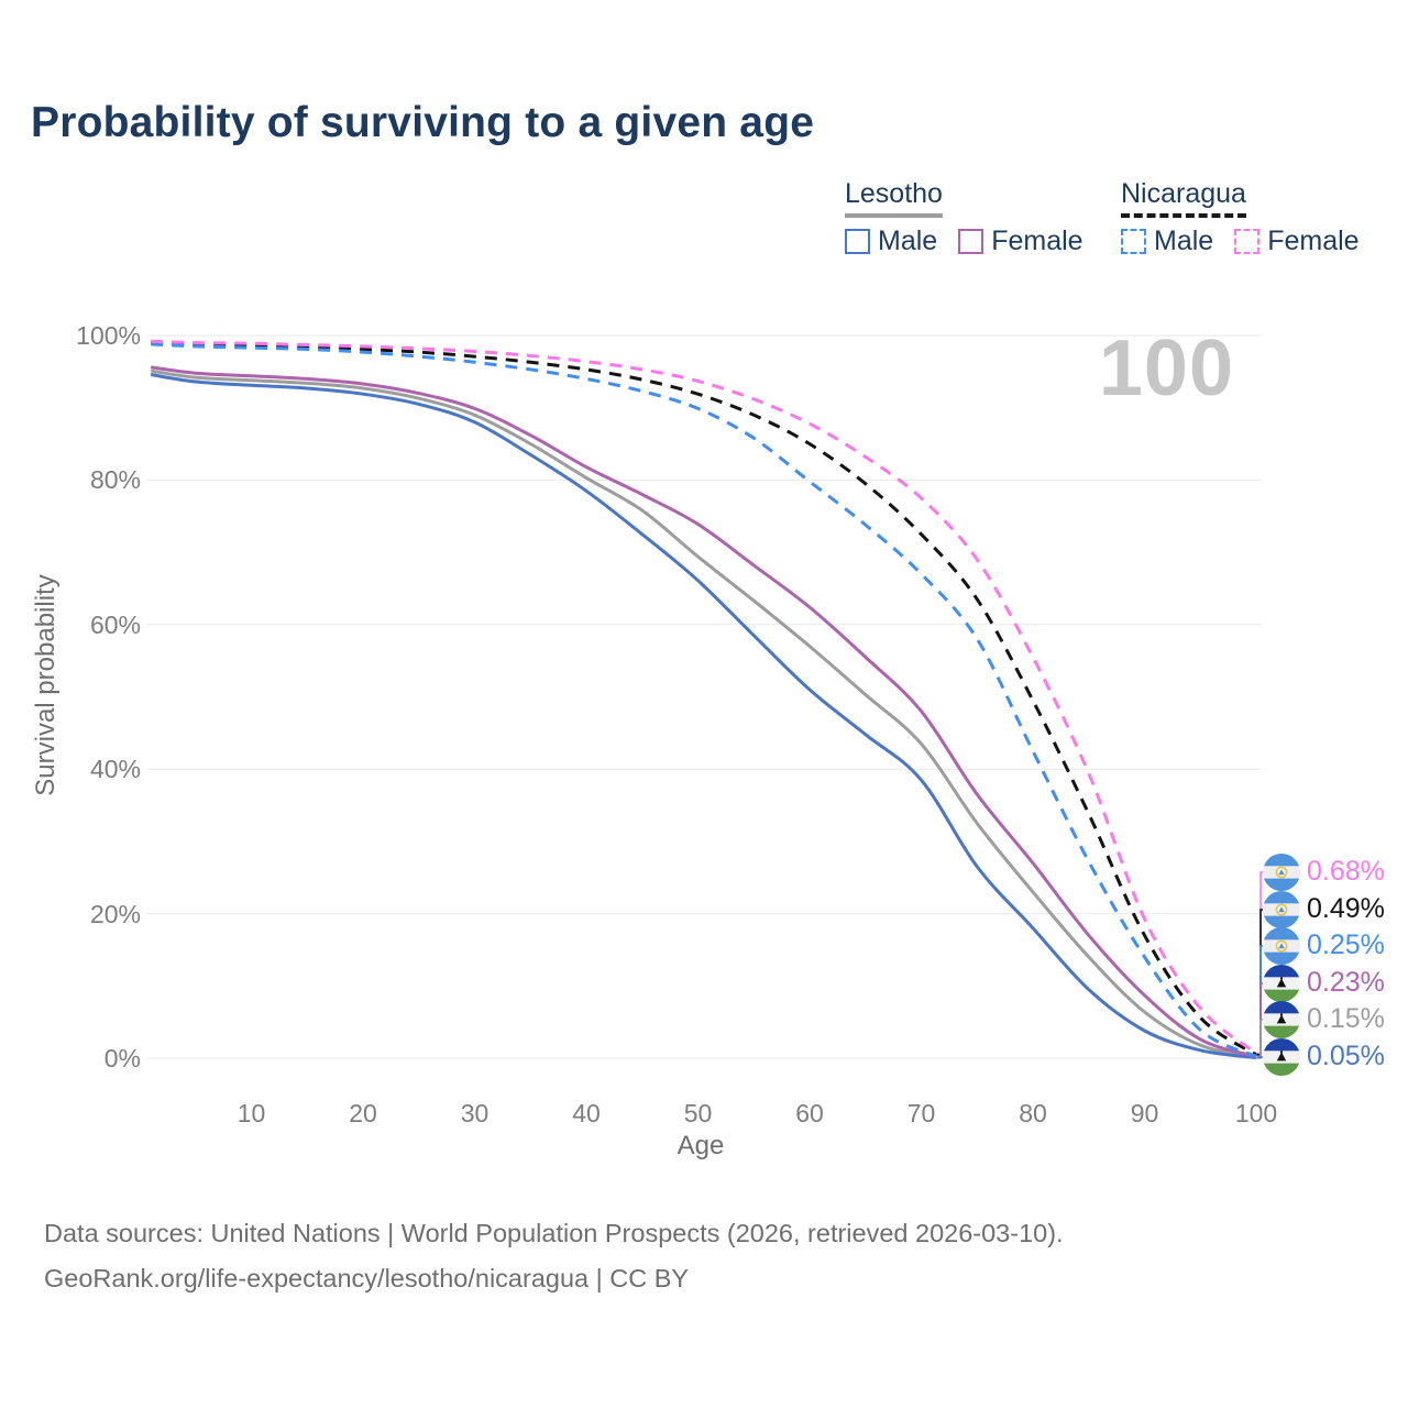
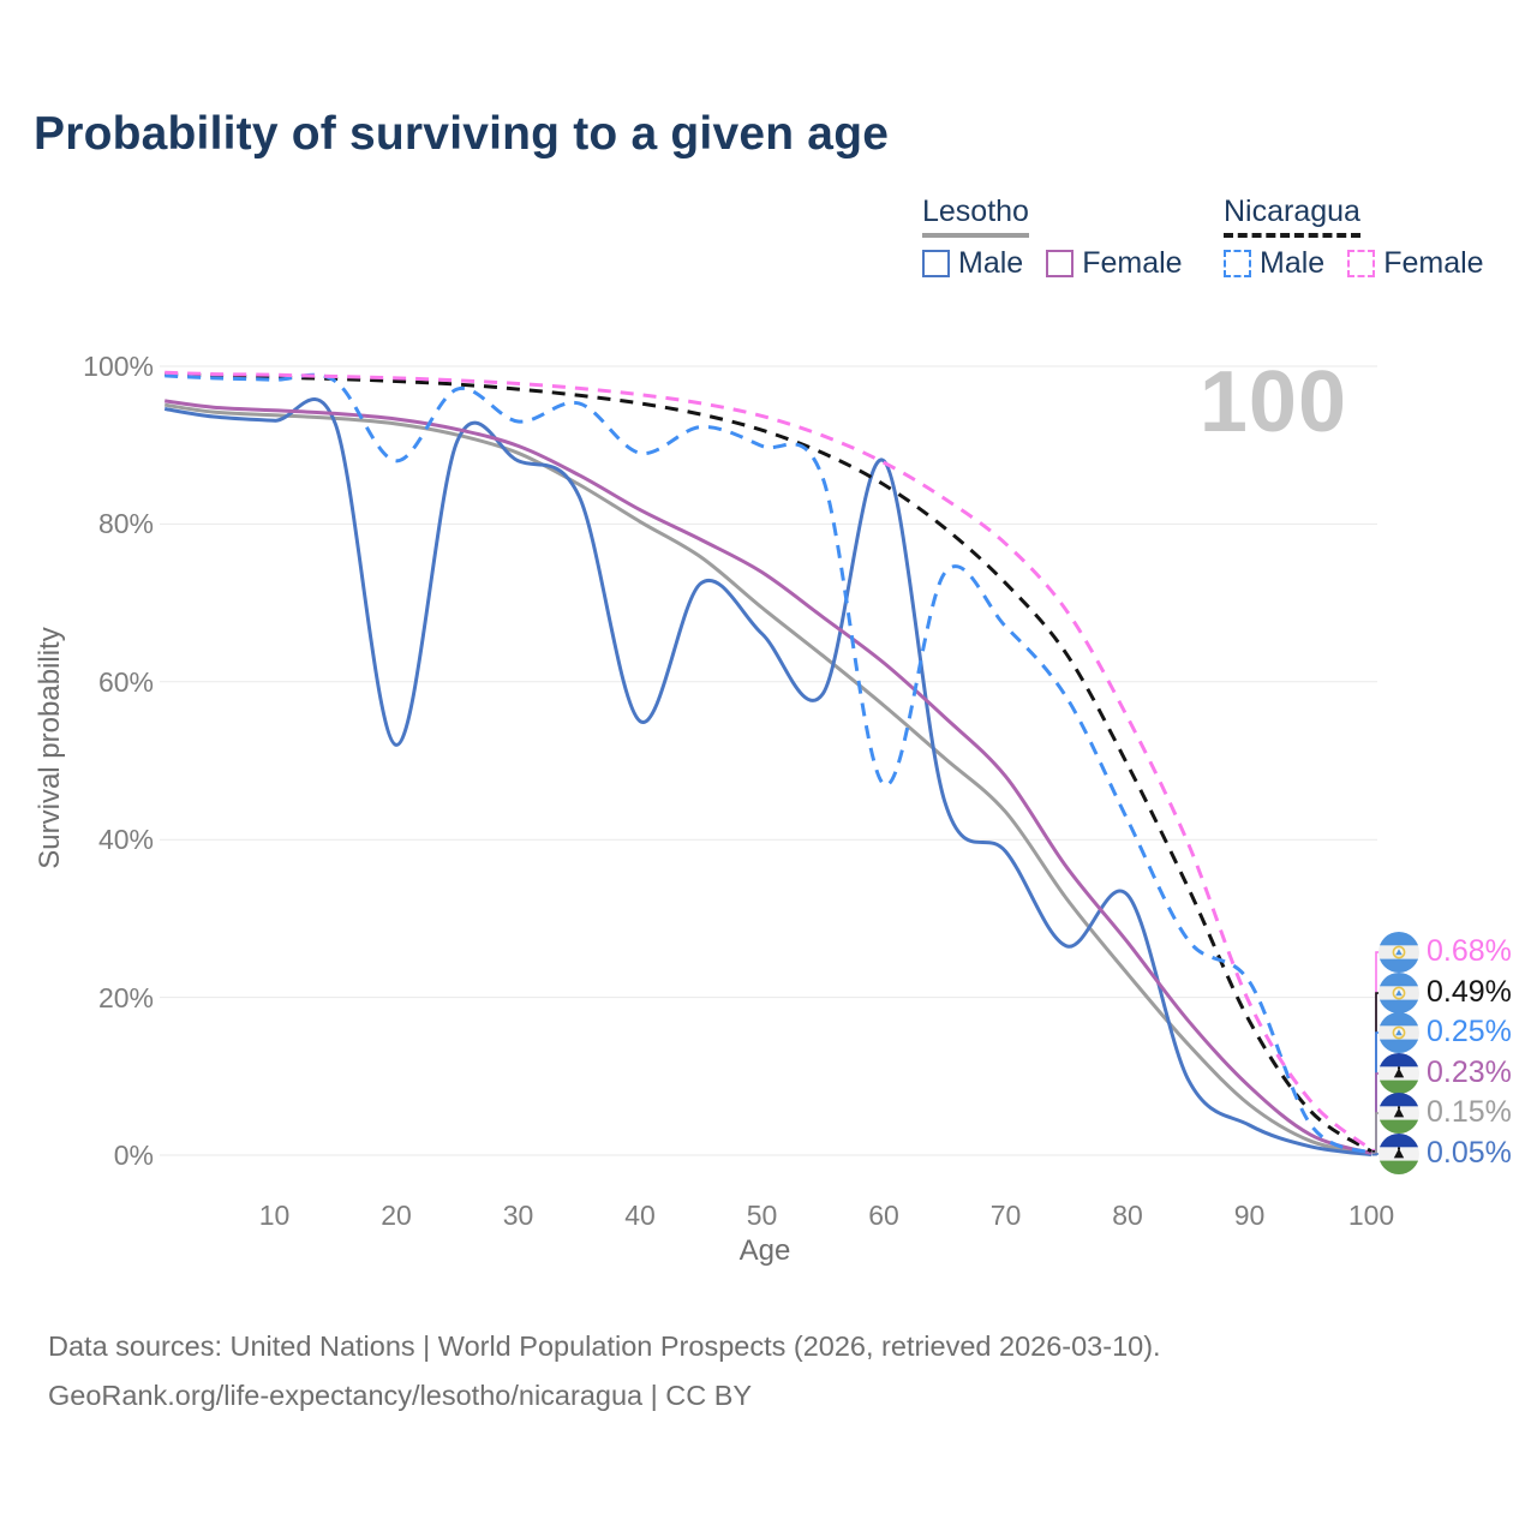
Lesotho Male/20: 92% -> 52%
Nicaragua Male/20: 98% -> 88%
Nicaragua Male/30: 96% -> 93%
Lesotho Male/40: 78% -> 55%
Nicaragua Male/40: 94% -> 89%
Lesotho Male/60: 51% -> 88%
Nicaragua Male/60: 80% -> 47%
Lesotho Male/80: 18% -> 33%
Nicaragua Male/90: 14% -> 22%
